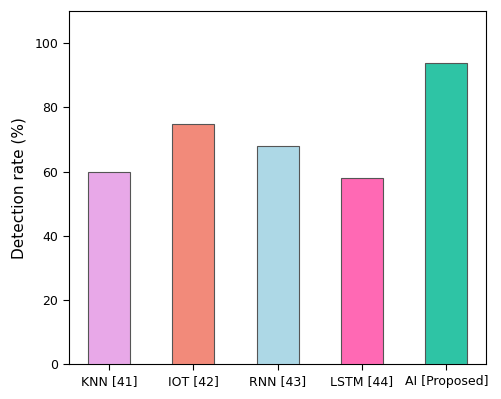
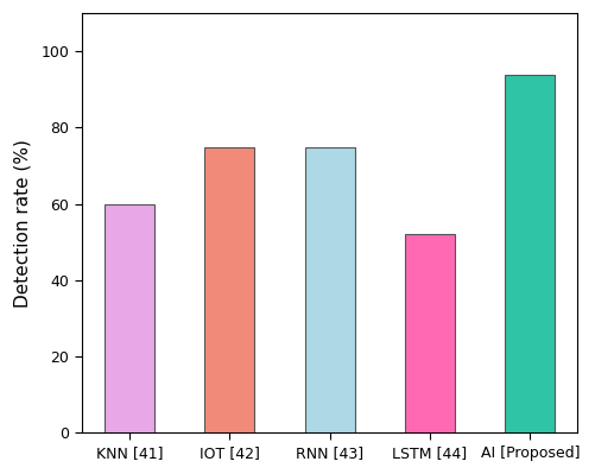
RNN [43]: 68 -> 75
LSTM [44]: 58 -> 52
